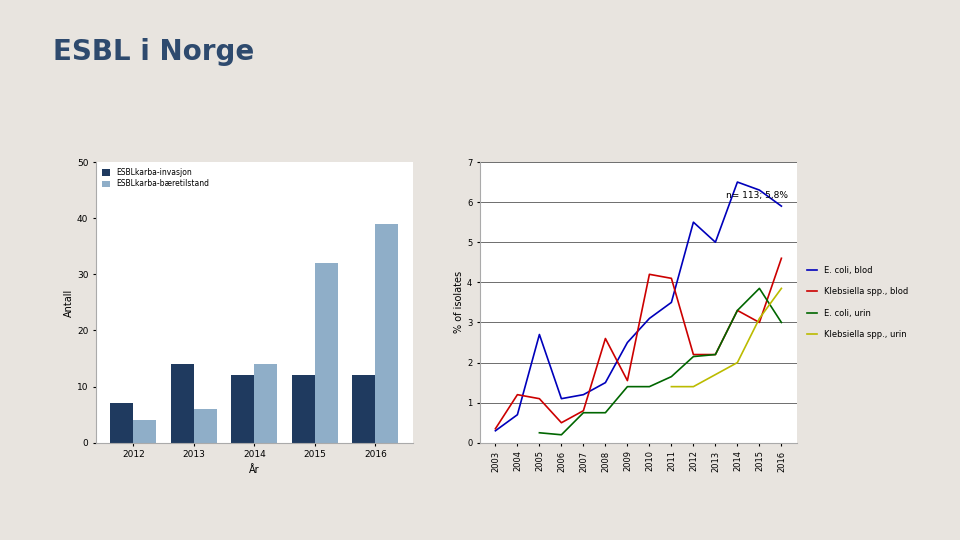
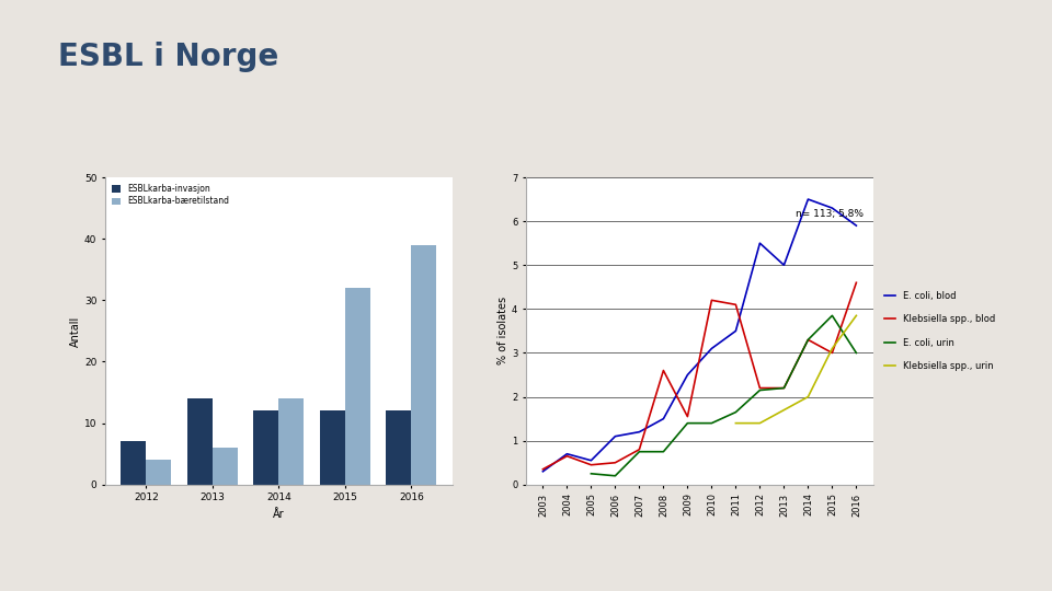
Klebsiella spp., blod/2004: 1.20 -> 0.65
E. coli, blod/2005: 2.70 -> 0.55
Klebsiella spp., blod/2005: 1.10 -> 0.45
